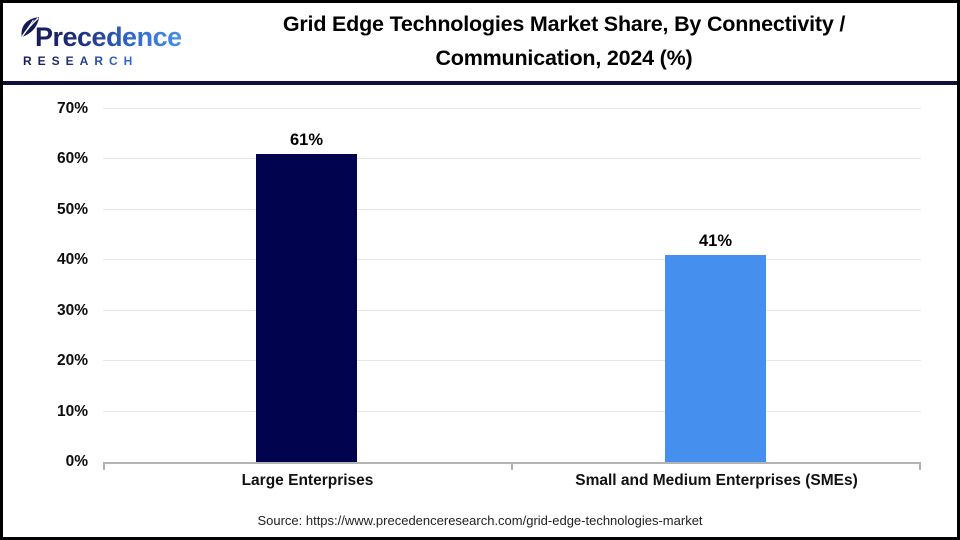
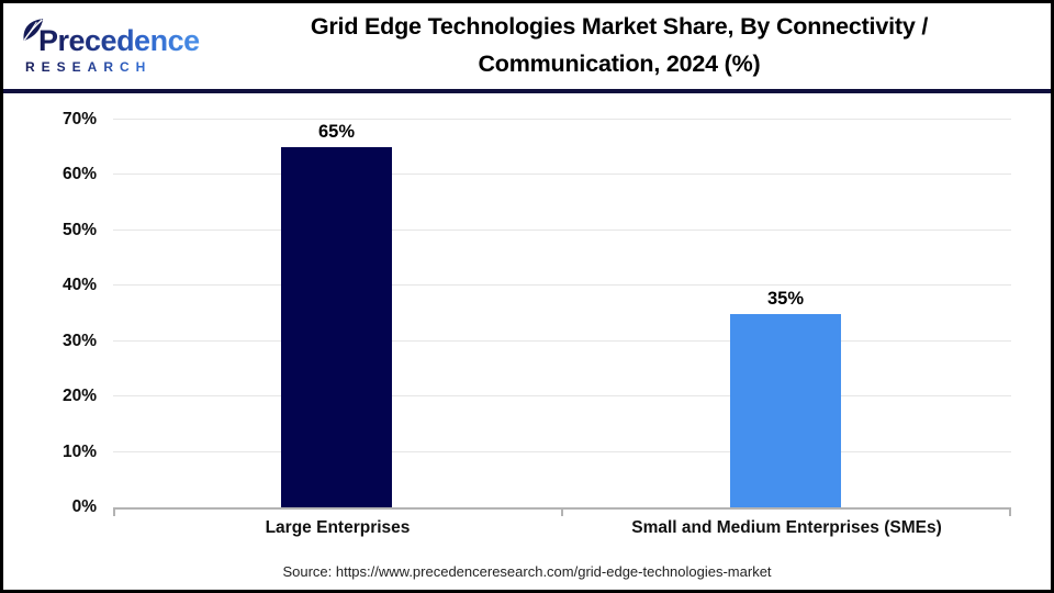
Large Enterprises: 61% -> 65%
Small and Medium Enterprises (SMEs): 41% -> 35%
